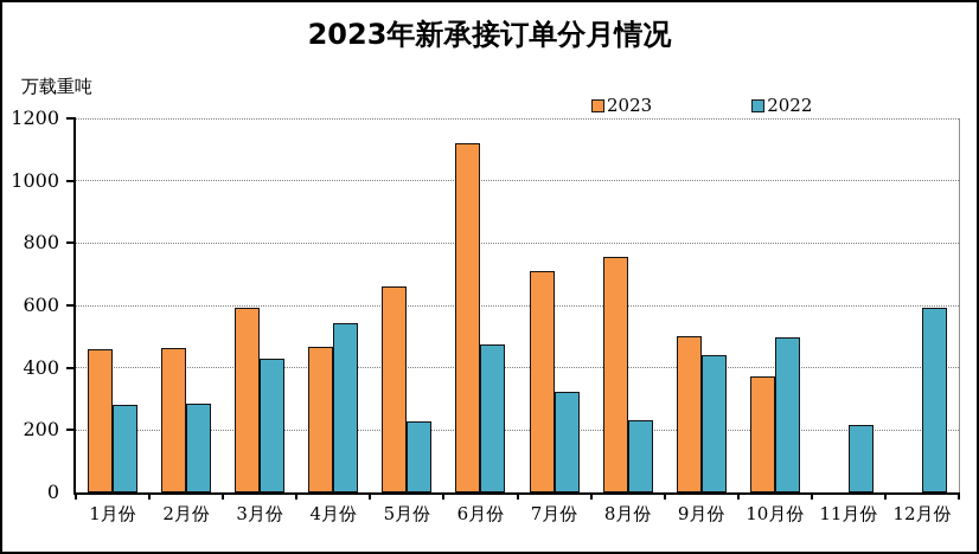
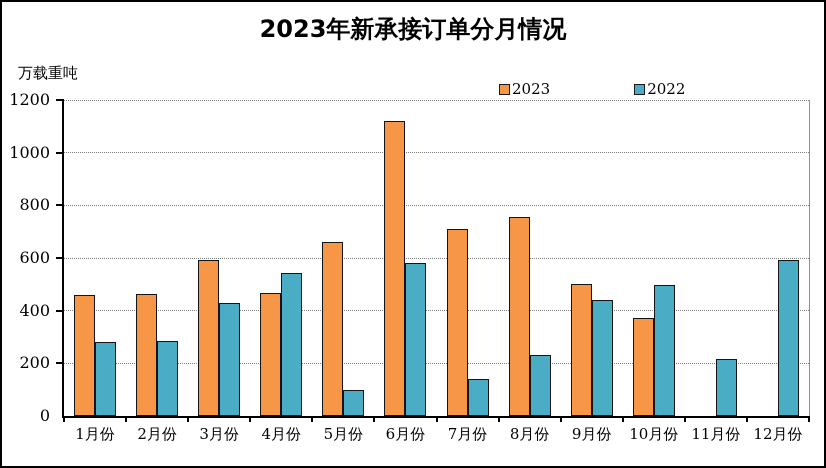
2022/5月份: 230 -> 100
2022/6月份: 480 -> 580
2022/7月份: 320 -> 140
